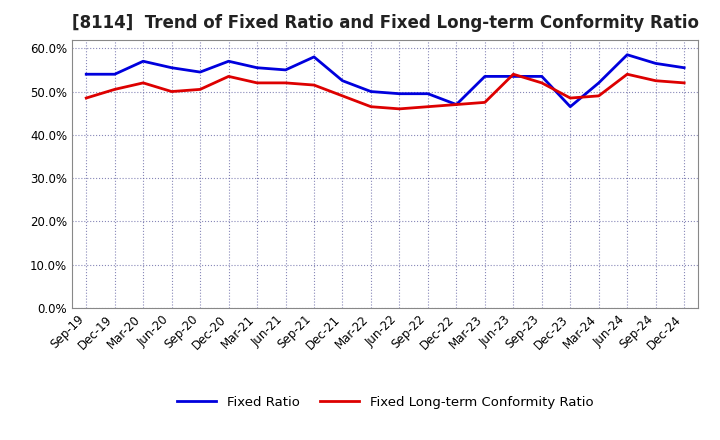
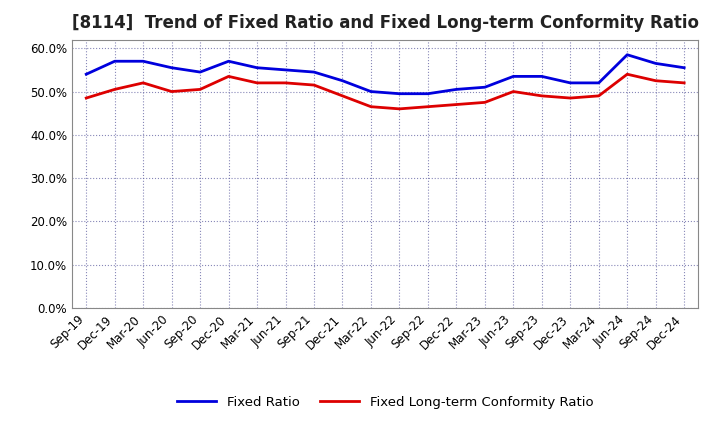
Fixed Ratio/Dec-19: 54.0% -> 57.0%
Fixed Ratio/Sep-21: 58.0% -> 54.5%
Fixed Ratio/Dec-22: 47.0% -> 50.5%
Fixed Ratio/Mar-23: 53.5% -> 51.0%
Fixed Long-term Conformity Ratio/Jun-23: 54.0% -> 50.0%
Fixed Long-term Conformity Ratio/Sep-23: 52.0% -> 49.0%
Fixed Ratio/Dec-23: 46.5% -> 52.0%
